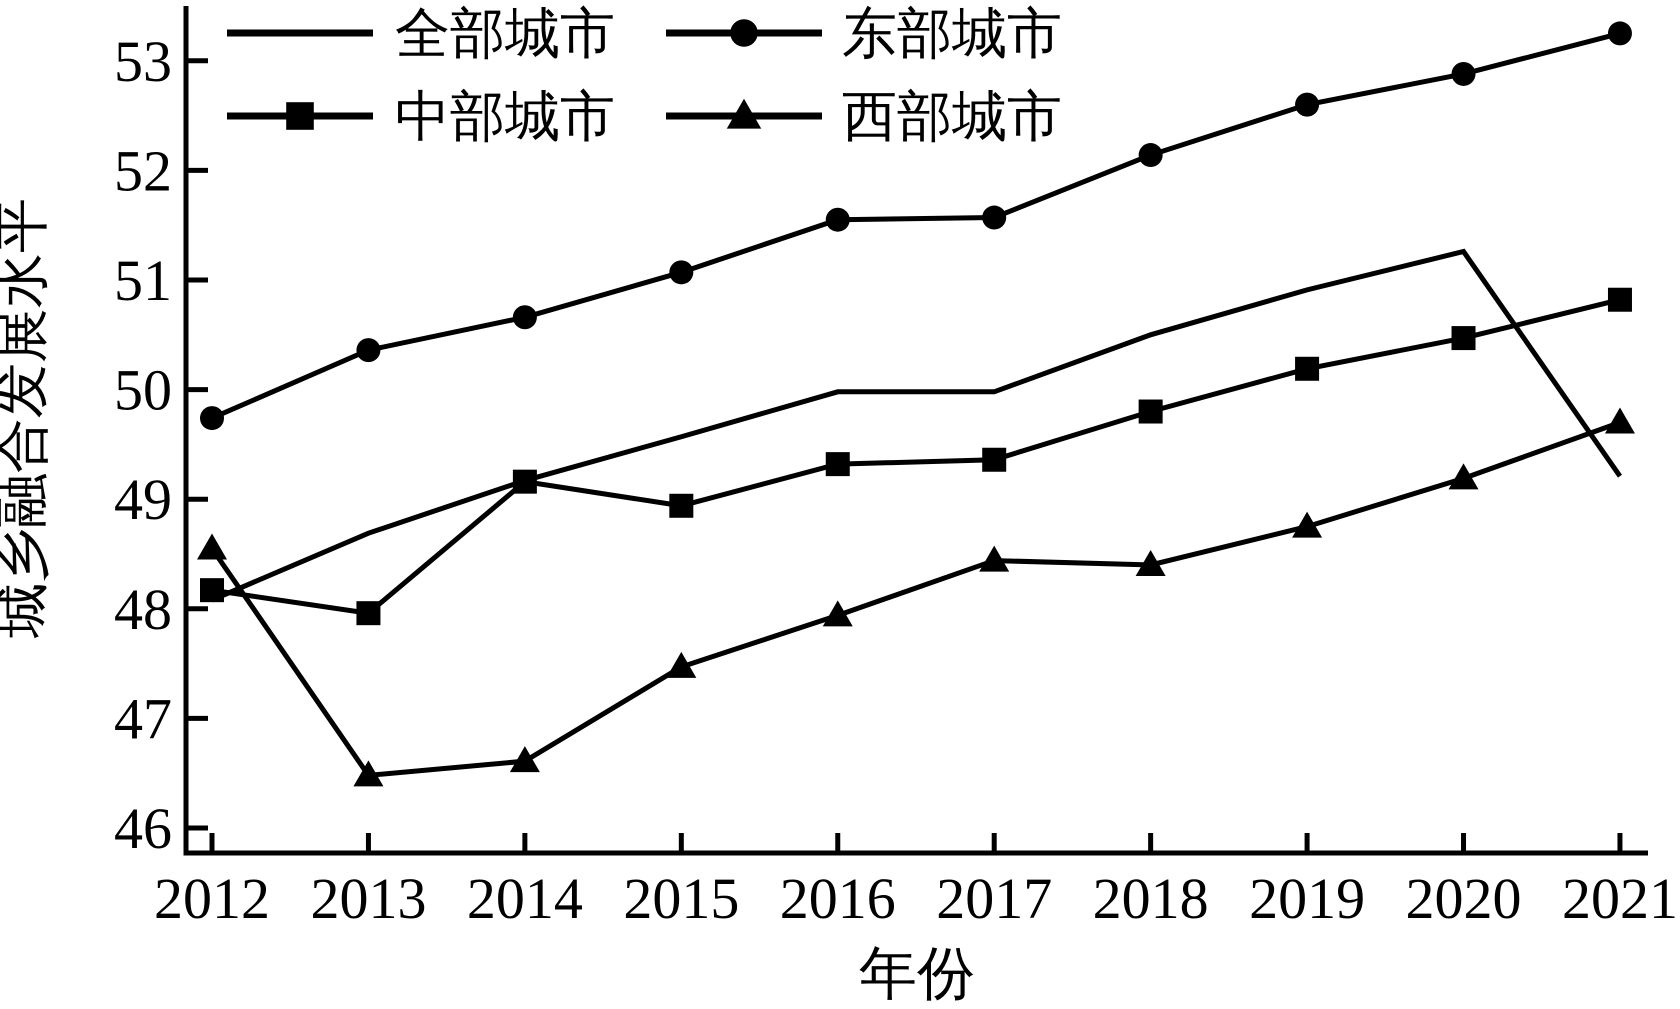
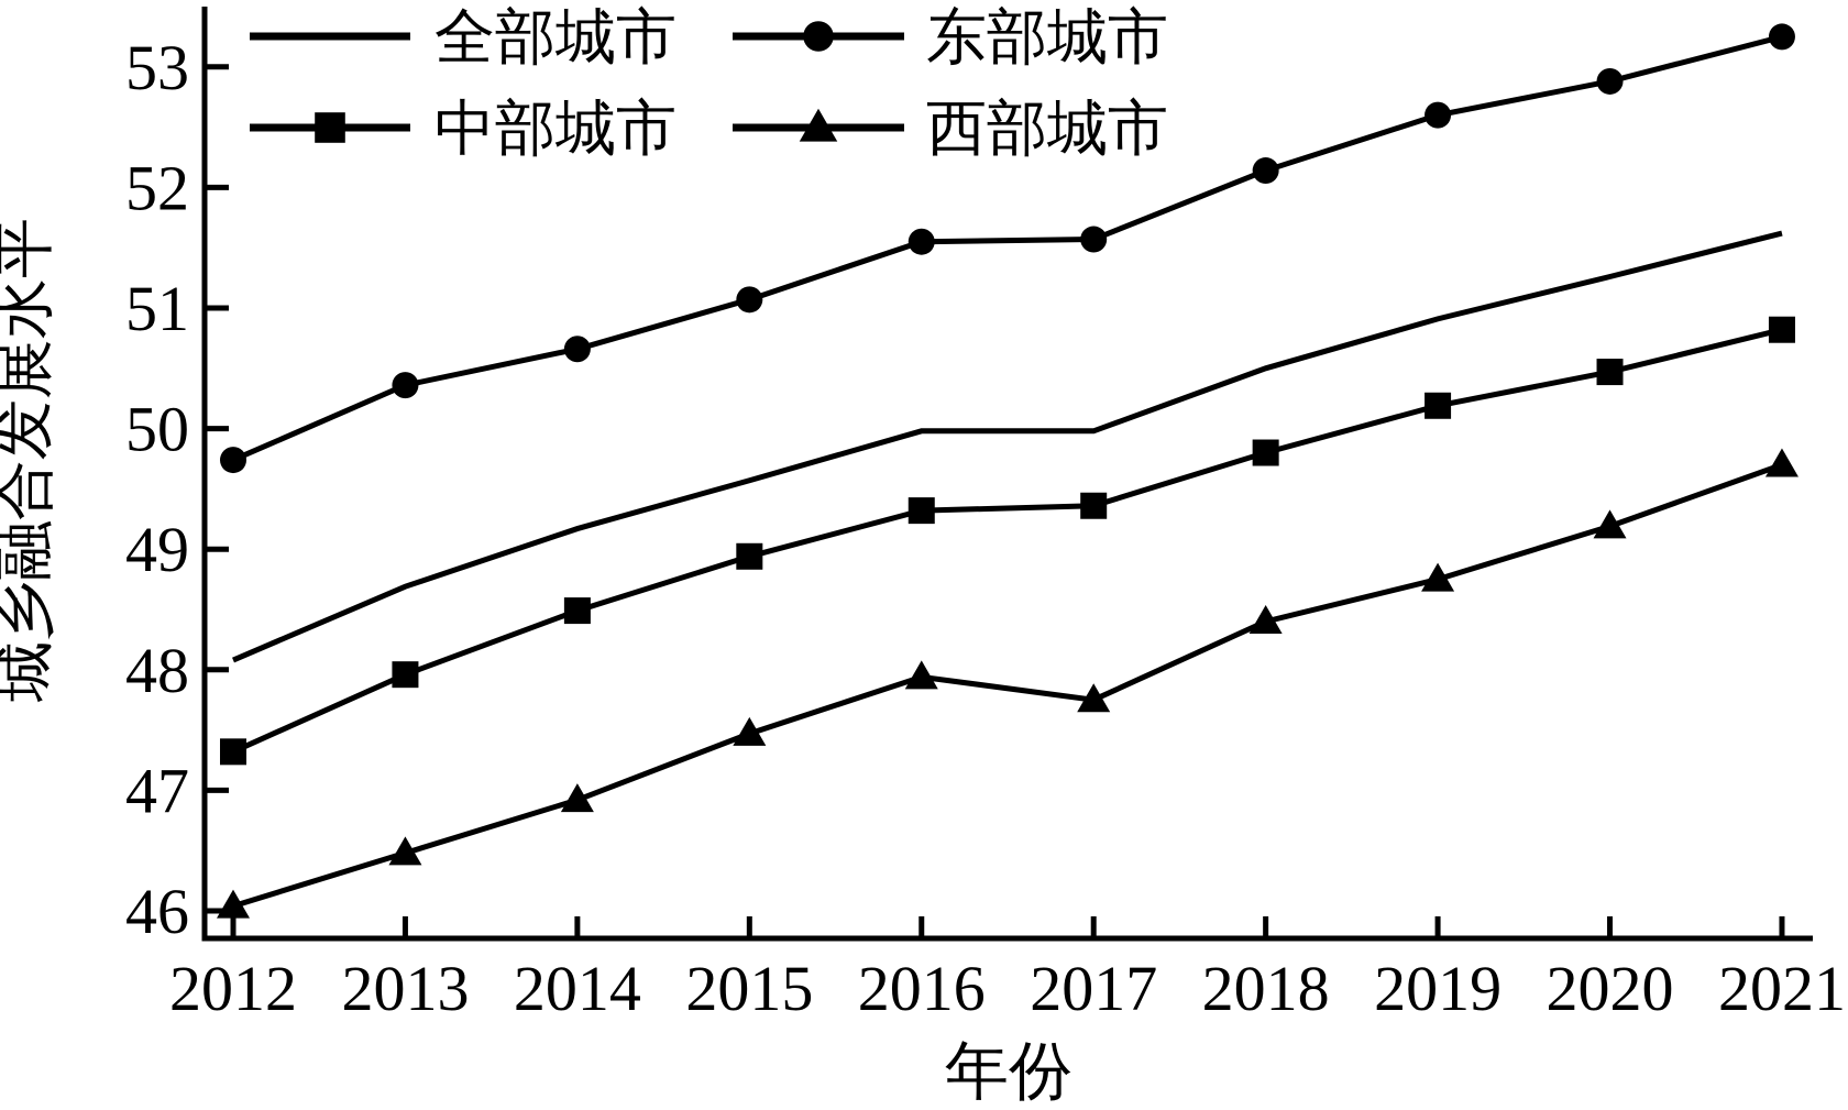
中部城市/2012: 48.17 -> 47.32
西部城市/2012: 48.55 -> 46.04
中部城市/2014: 49.16 -> 48.49
西部城市/2014: 46.61 -> 46.92
西部城市/2017: 48.44 -> 47.75
全部城市/2021: 49.21 -> 51.62
